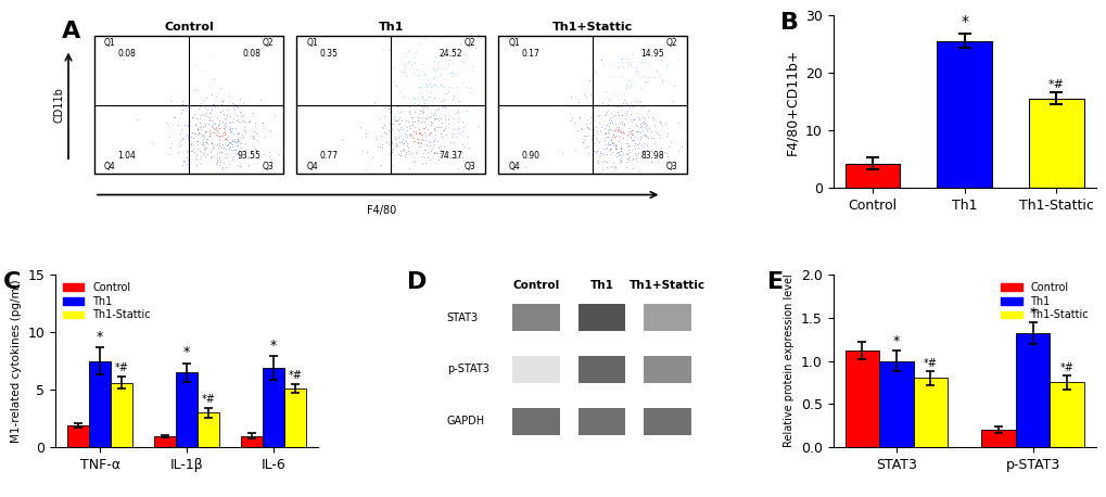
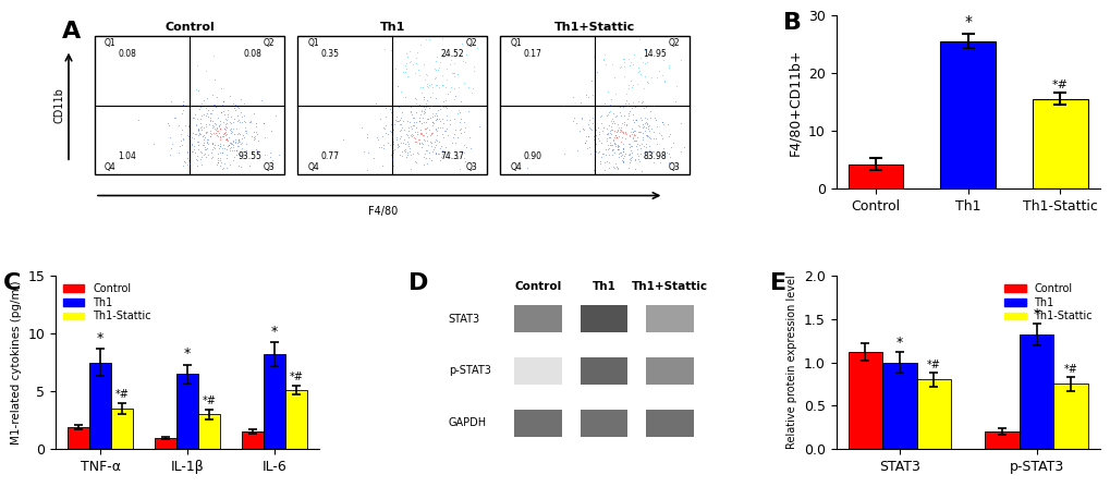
Th1-Stattic/TNF-α: 5.6 -> 3.5
Control/IL-6: 1.0 -> 1.5
Th1/IL-6: 6.9 -> 8.2
